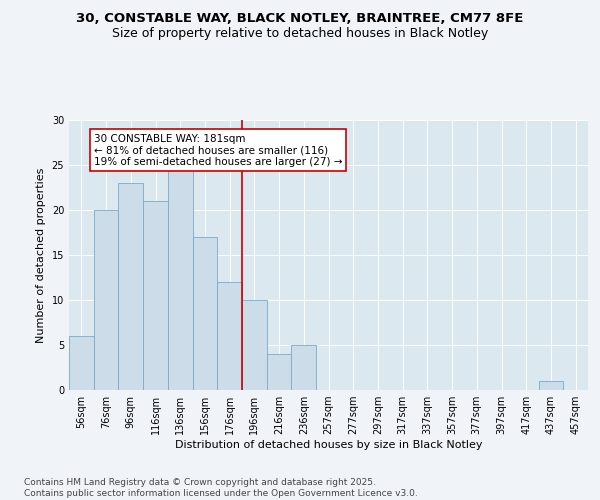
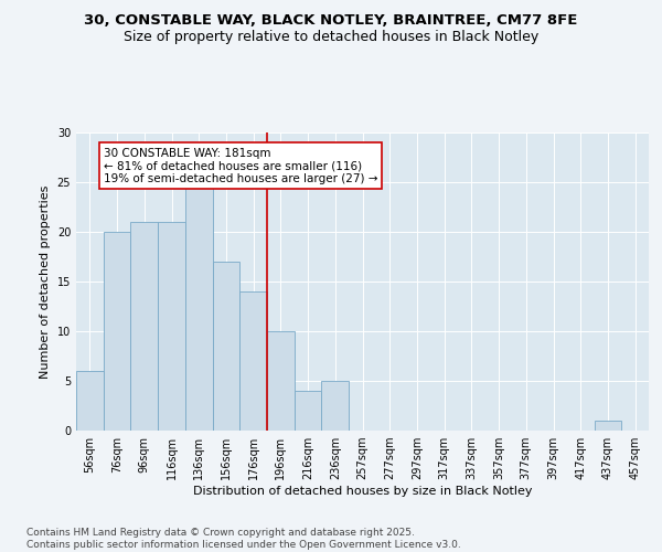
96sqm: 23 -> 21
176sqm: 12 -> 14
